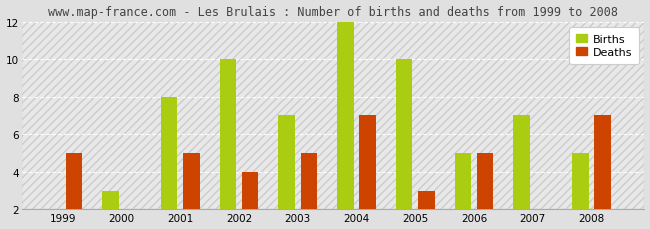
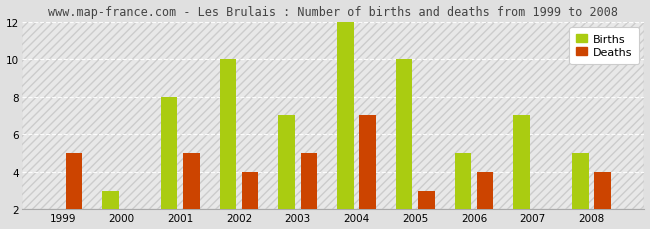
Deaths/2006: 5 -> 4
Deaths/2008: 7 -> 4
